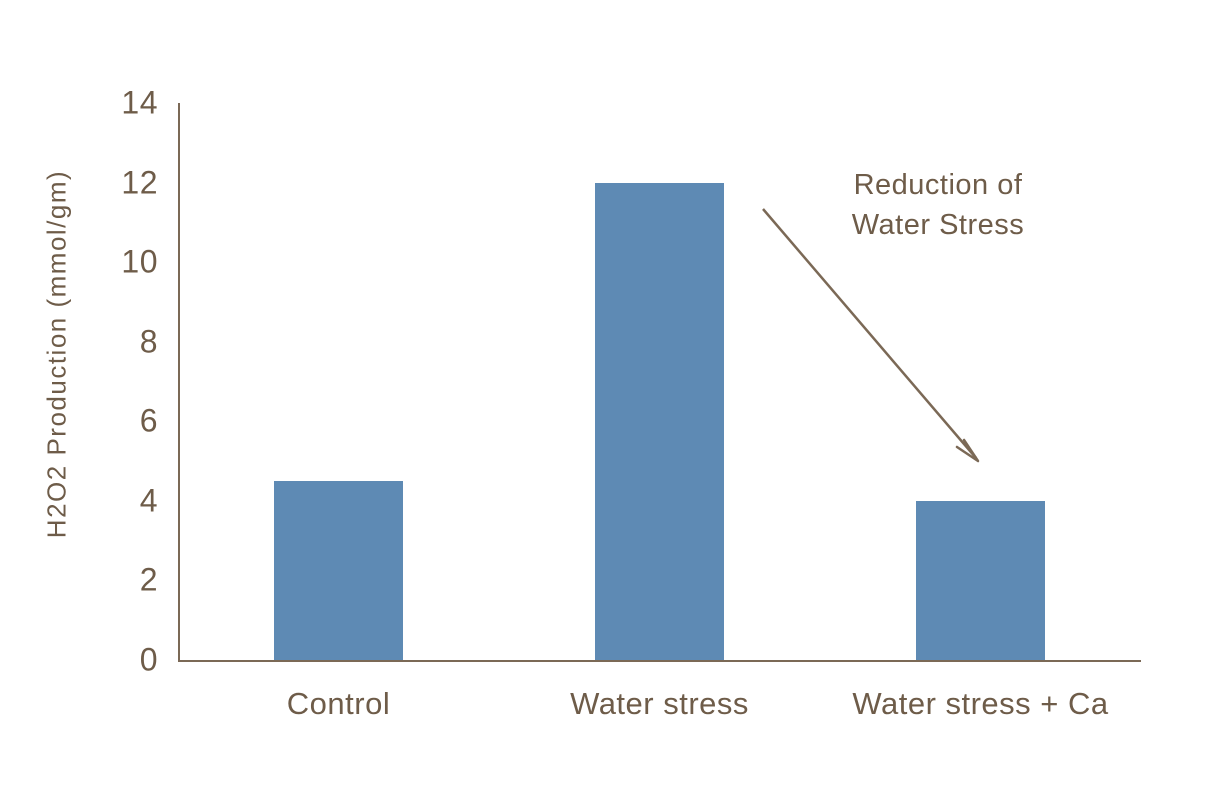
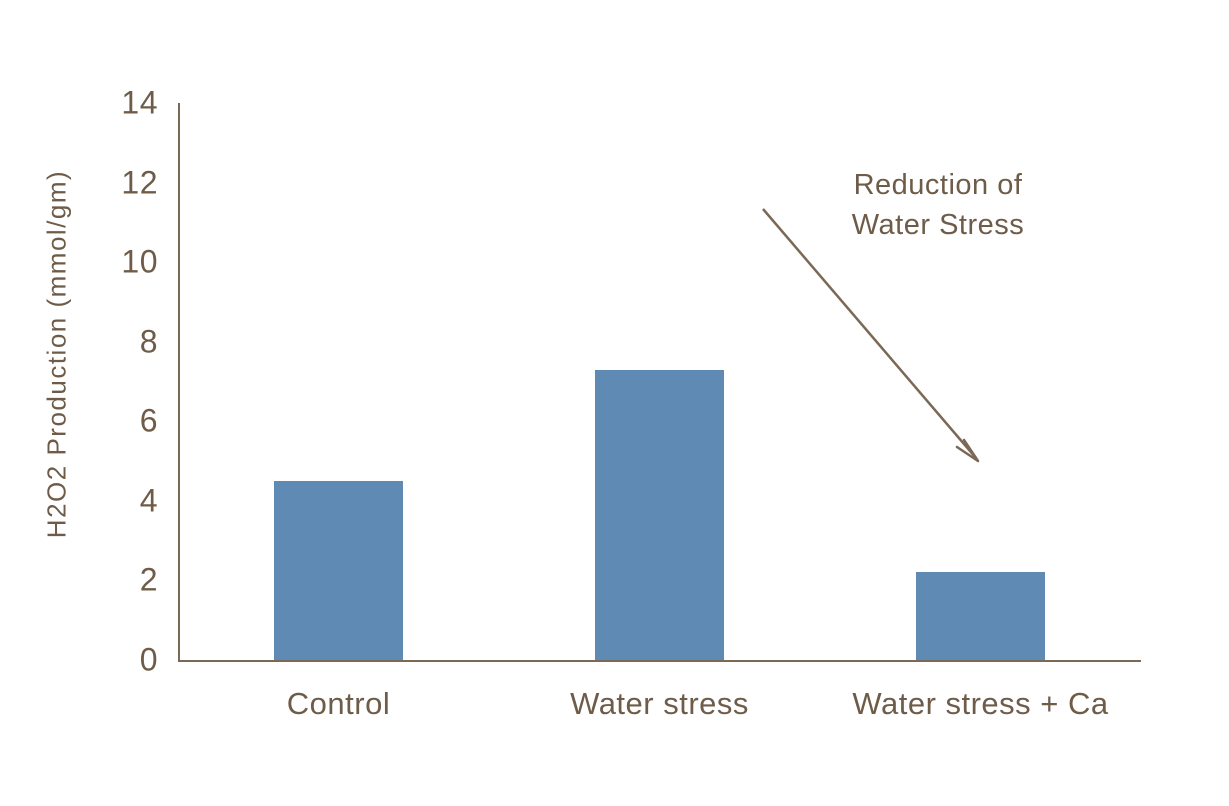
Water stress: 12.0 -> 7.3
Water stress + Ca: 4.0 -> 2.2
